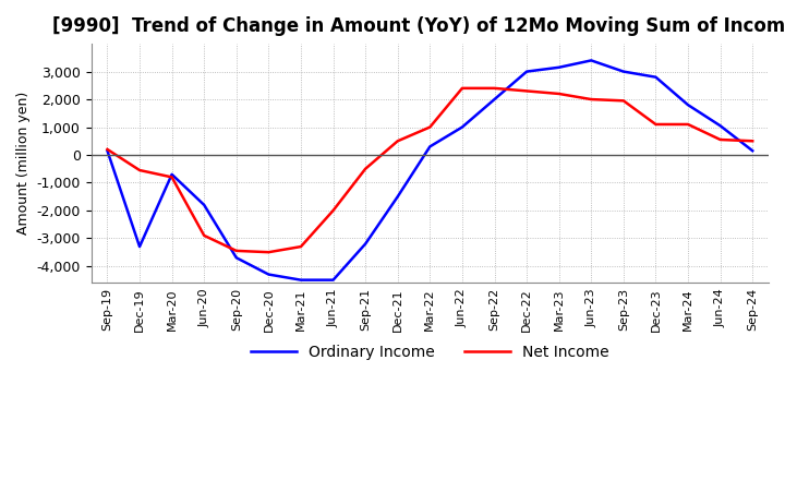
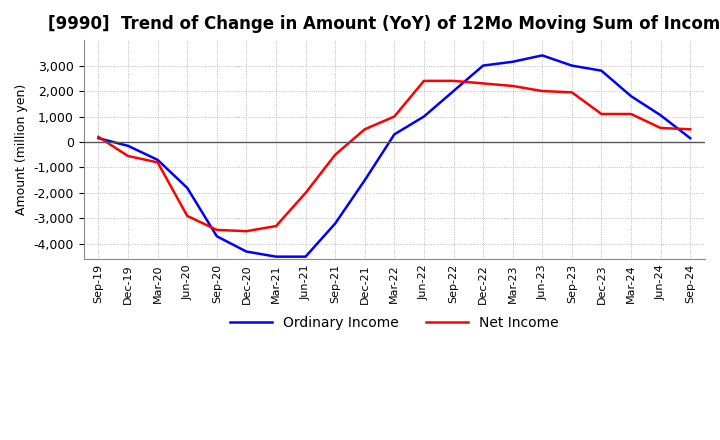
Ordinary Income/Dec-19: -3,300 -> -150
